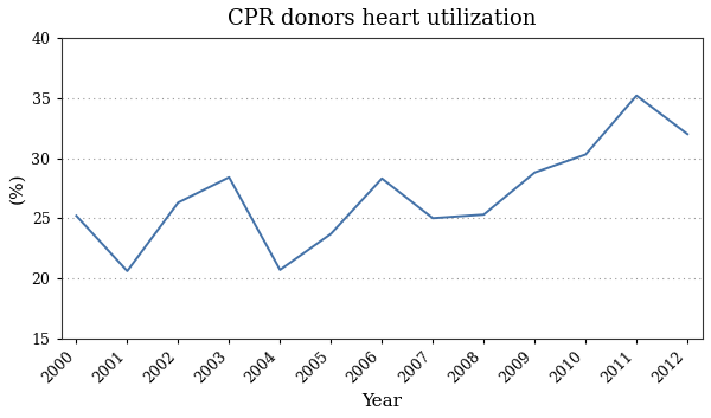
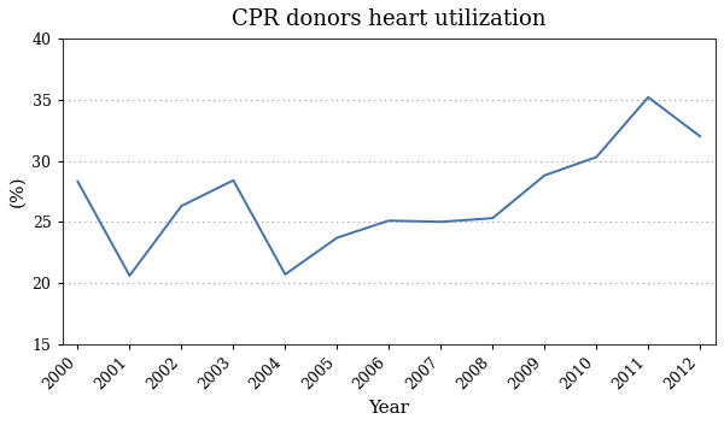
2000: 25.2 -> 28.3
2006: 28.3 -> 25.1
